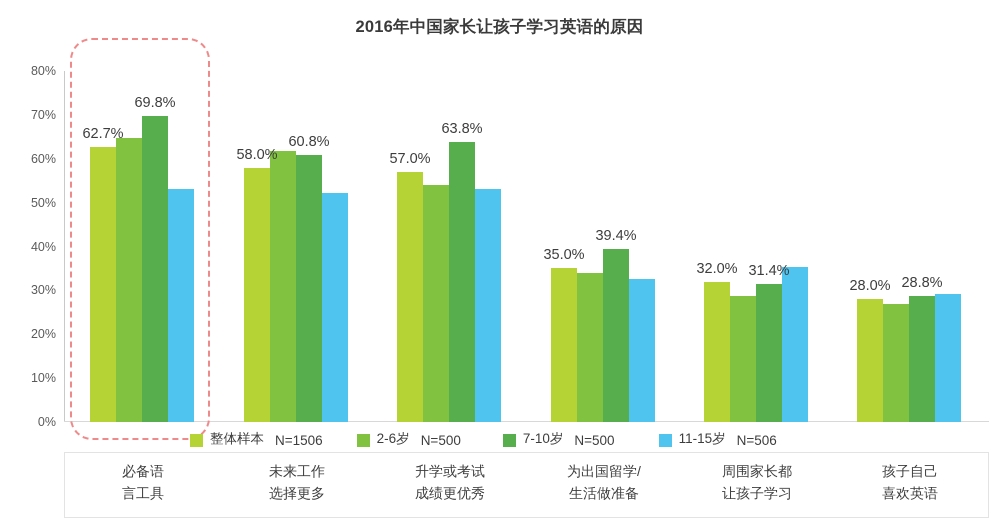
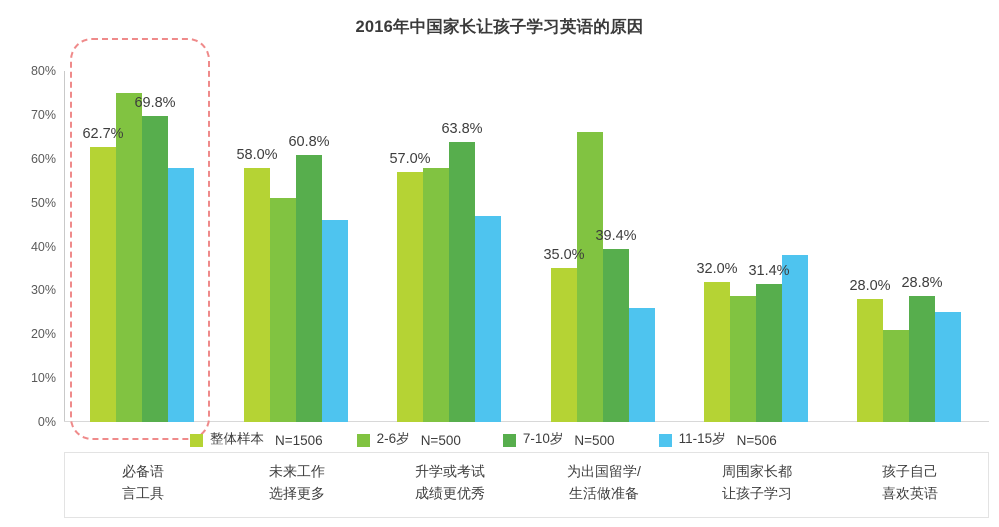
2-6岁/必备语 言工具: 65% -> 75%
11-15岁/必备语 言工具: 53% -> 58%
2-6岁/未来工作 选择更多: 62% -> 51%
11-15岁/未来工作 选择更多: 52% -> 46%
2-6岁/升学或考试 成绩更优秀: 54% -> 58%
11-15岁/升学或考试 成绩更优秀: 53% -> 47%
2-6岁/为出国留学/ 生活做准备: 34% -> 66%
11-15岁/为出国留学/ 生活做准备: 32% -> 26%
11-15岁/周围家长都 让孩子学习: 35% -> 38%
2-6岁/孩子自己 喜欢英语: 27% -> 21%
11-15岁/孩子自己 喜欢英语: 29% -> 25%
